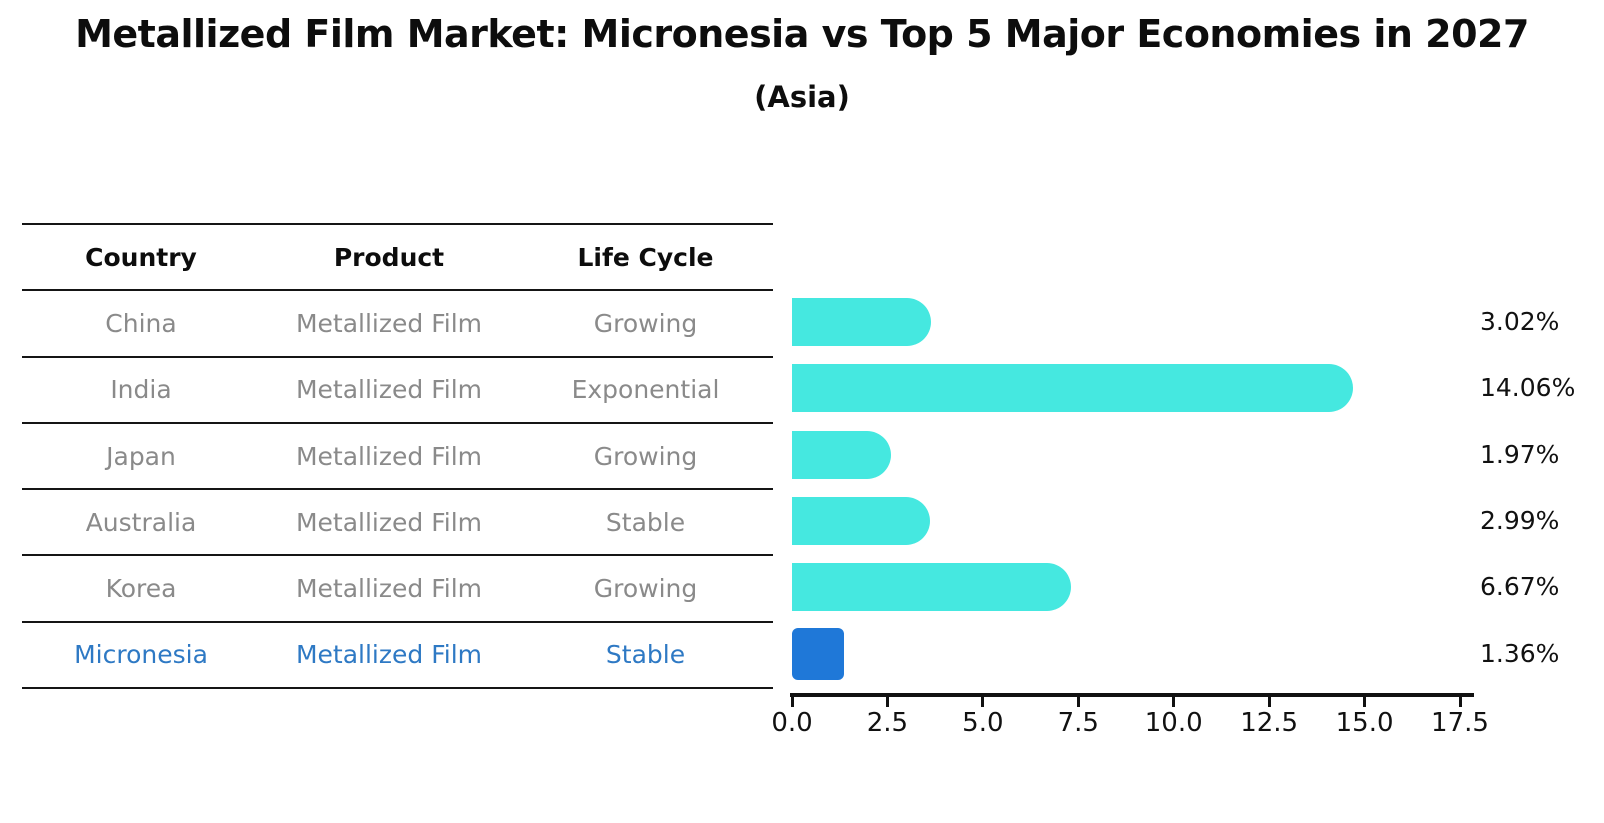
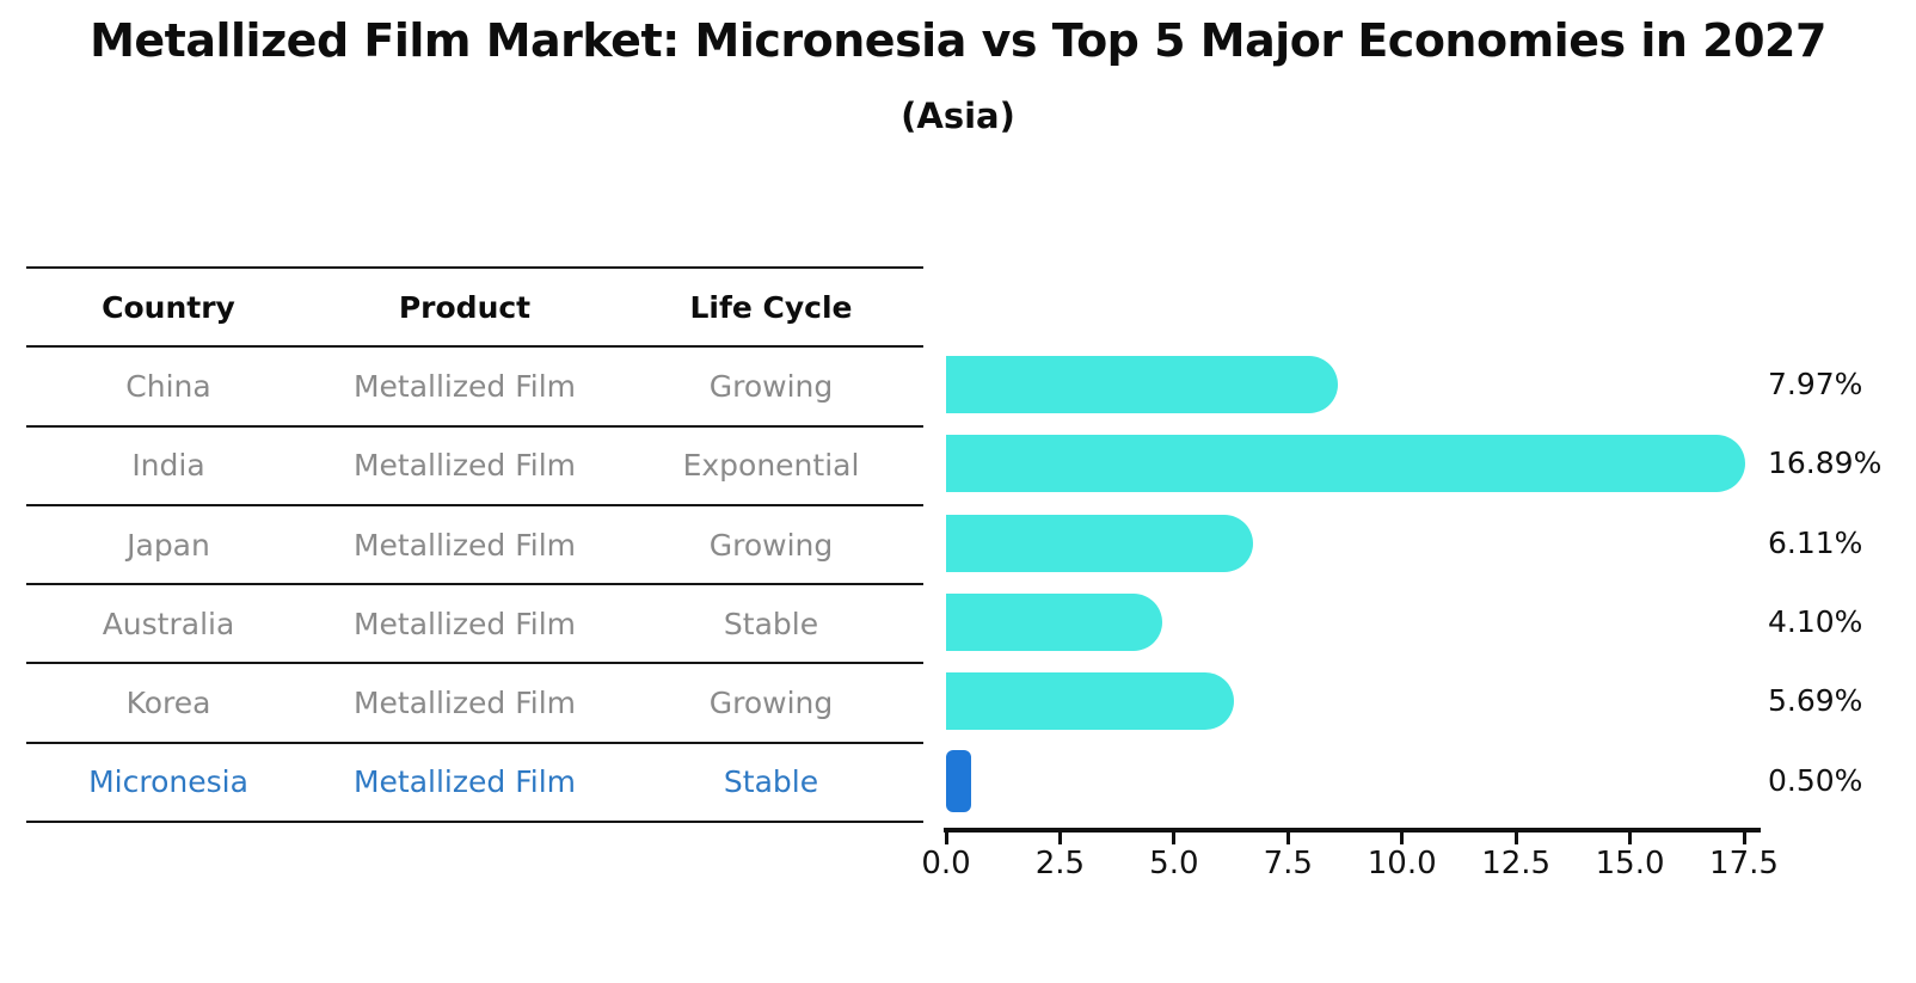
China: 3.02% -> 7.97%
India: 14.06% -> 16.89%
Japan: 1.97% -> 6.11%
Australia: 2.99% -> 4.10%
Korea: 6.67% -> 5.69%
Micronesia: 1.36% -> 0.50%
